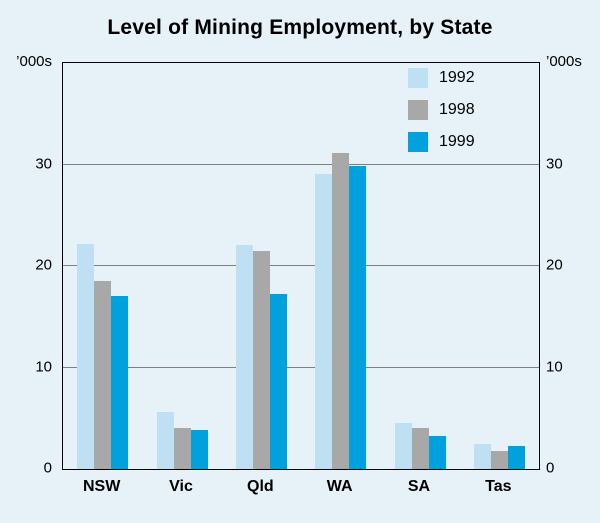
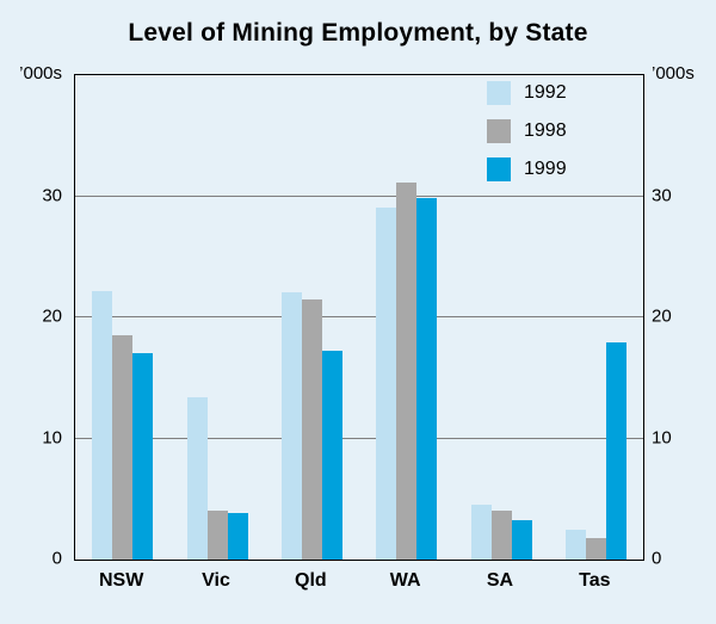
1992/Vic: 5.6 -> 13.4
1999/Tas: 2.3 -> 17.9
